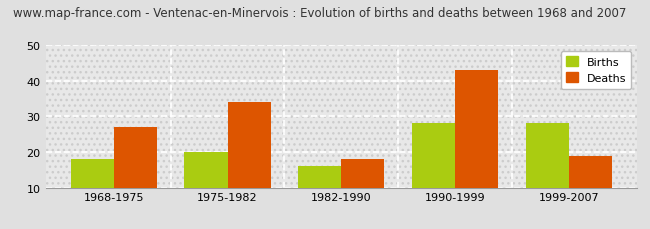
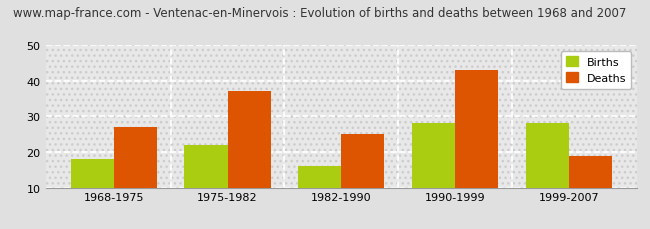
Births/1975-1982: 20 -> 22
Deaths/1975-1982: 34 -> 37
Deaths/1982-1990: 18 -> 25
